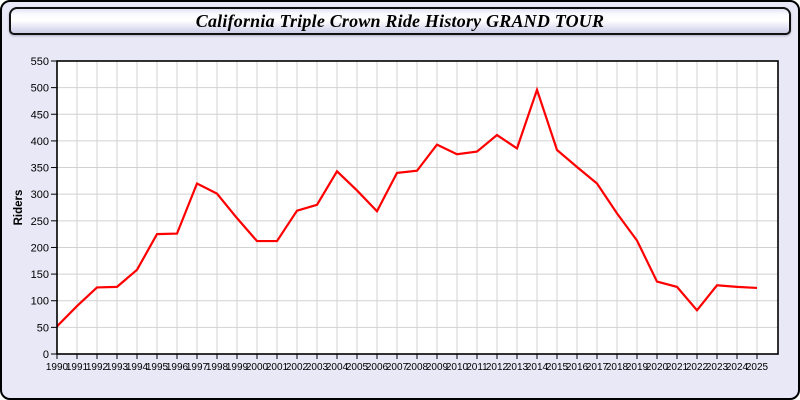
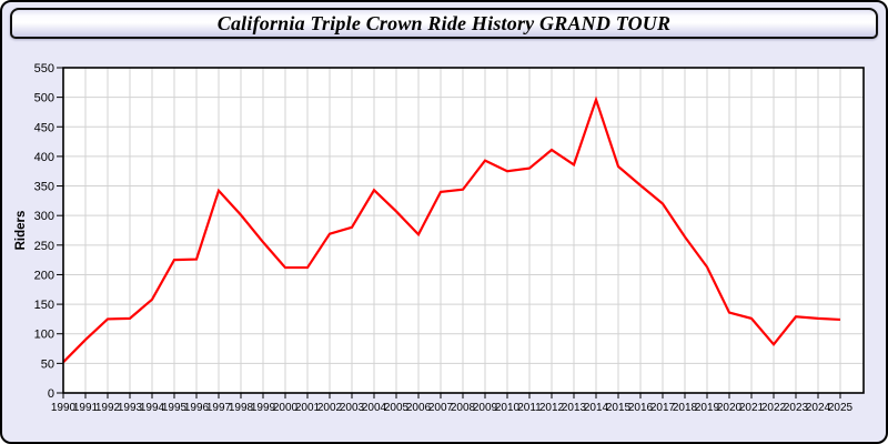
1997: 320 -> 340
